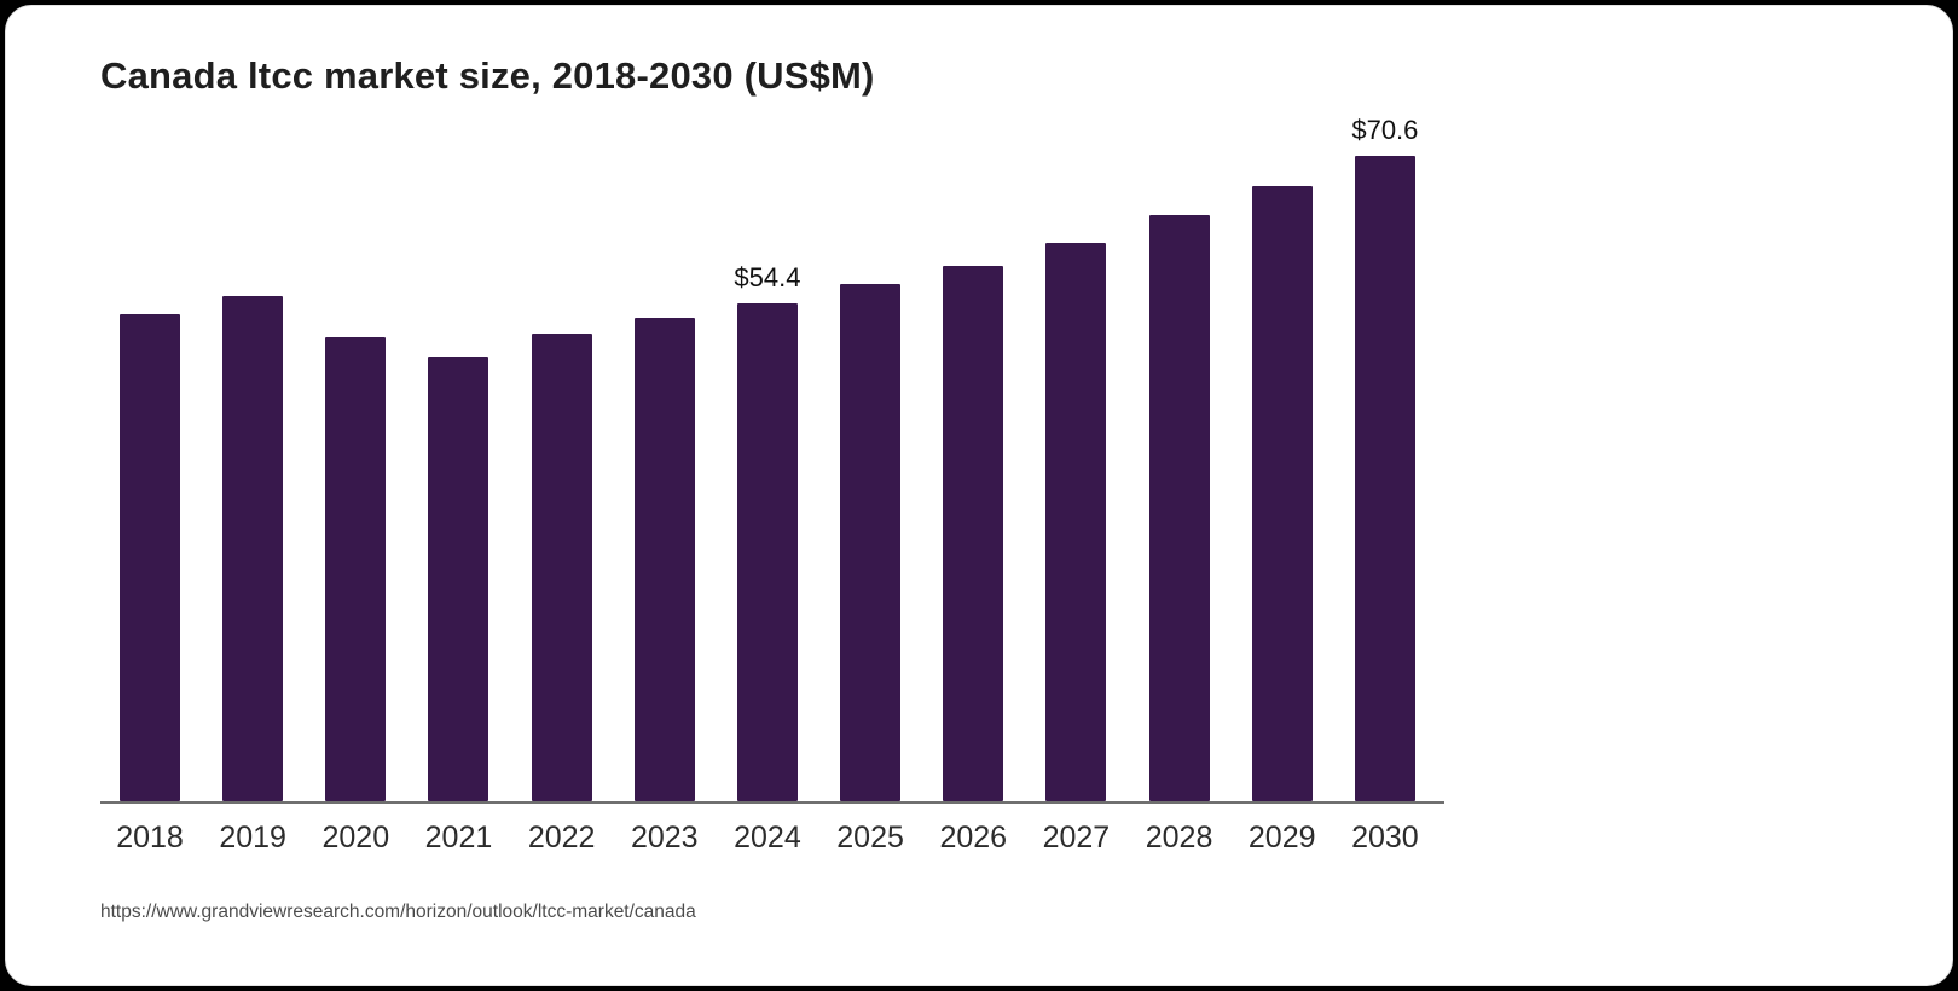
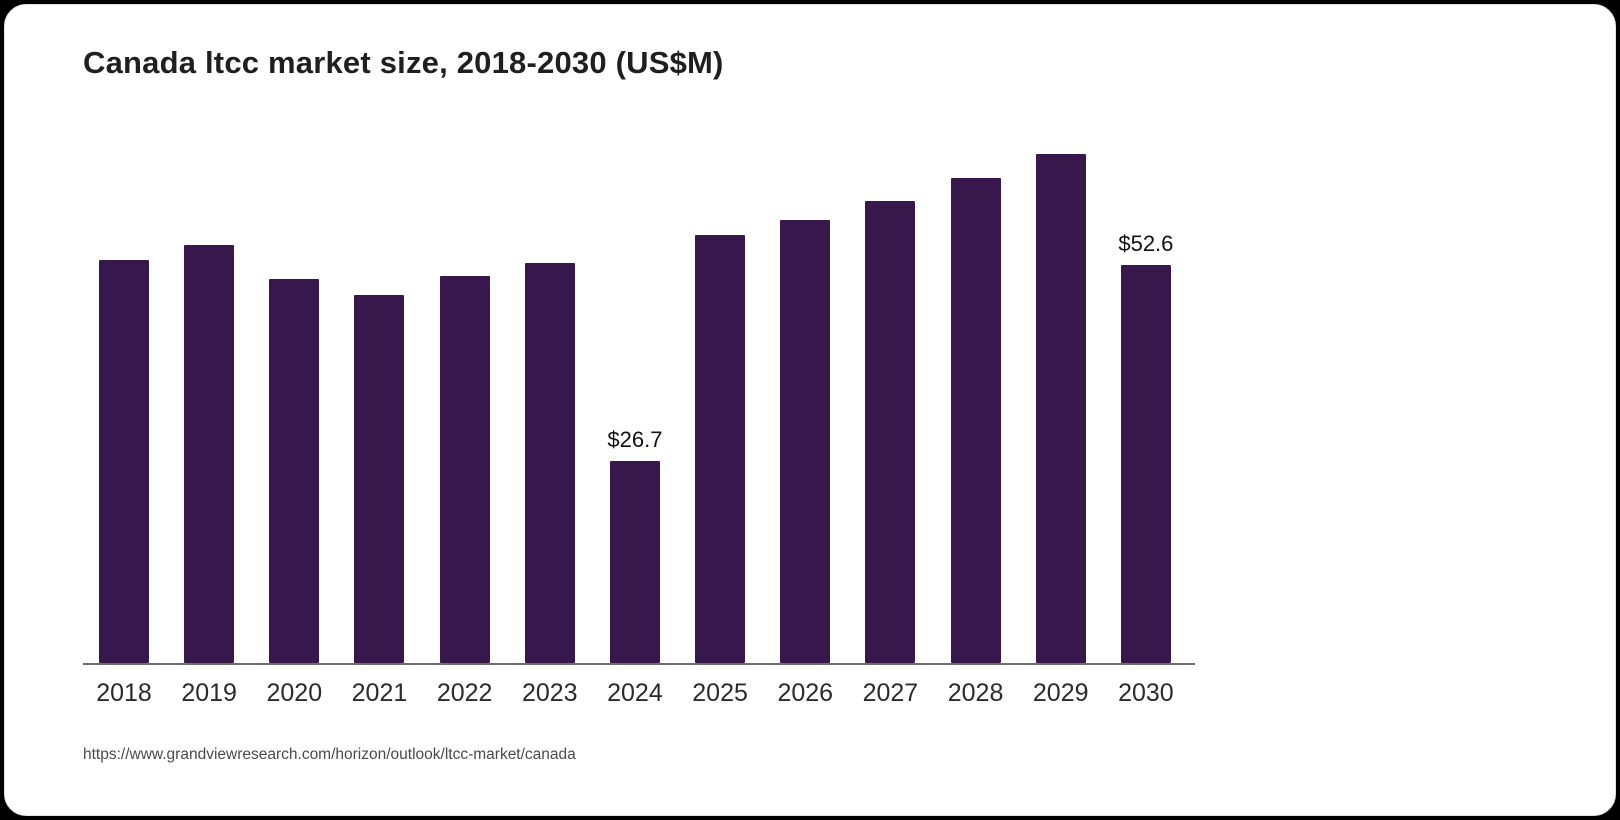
2024: $54.4 -> $26.7
2030: $70.6 -> $52.6
